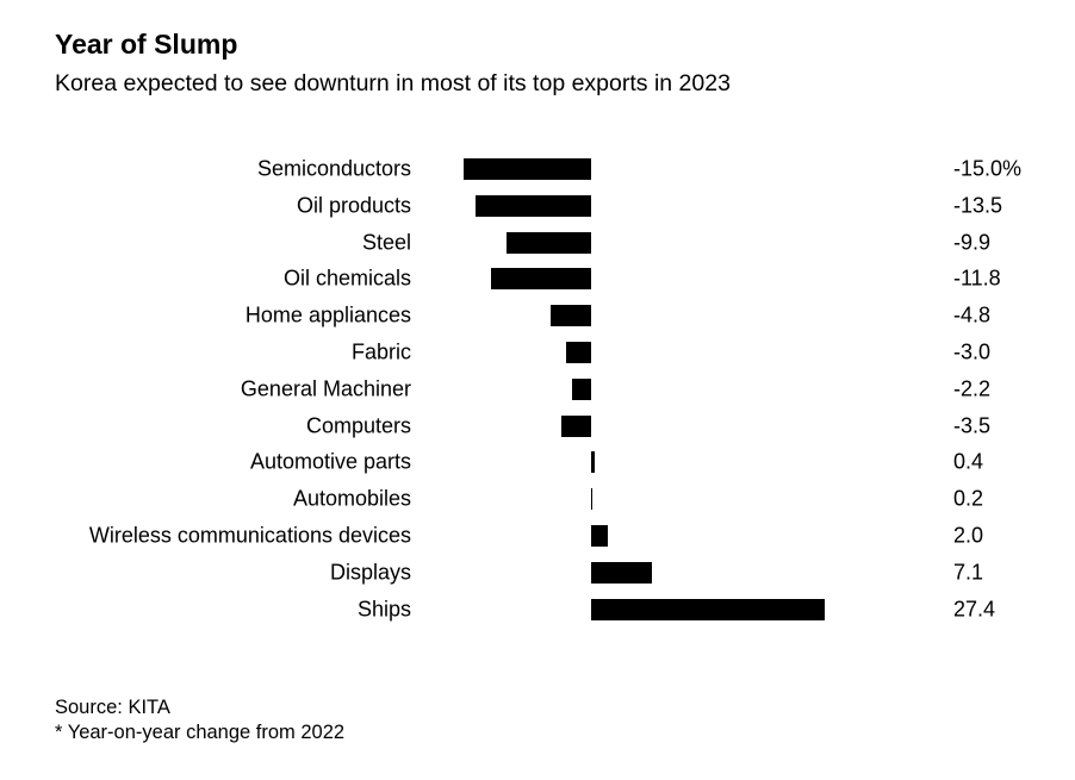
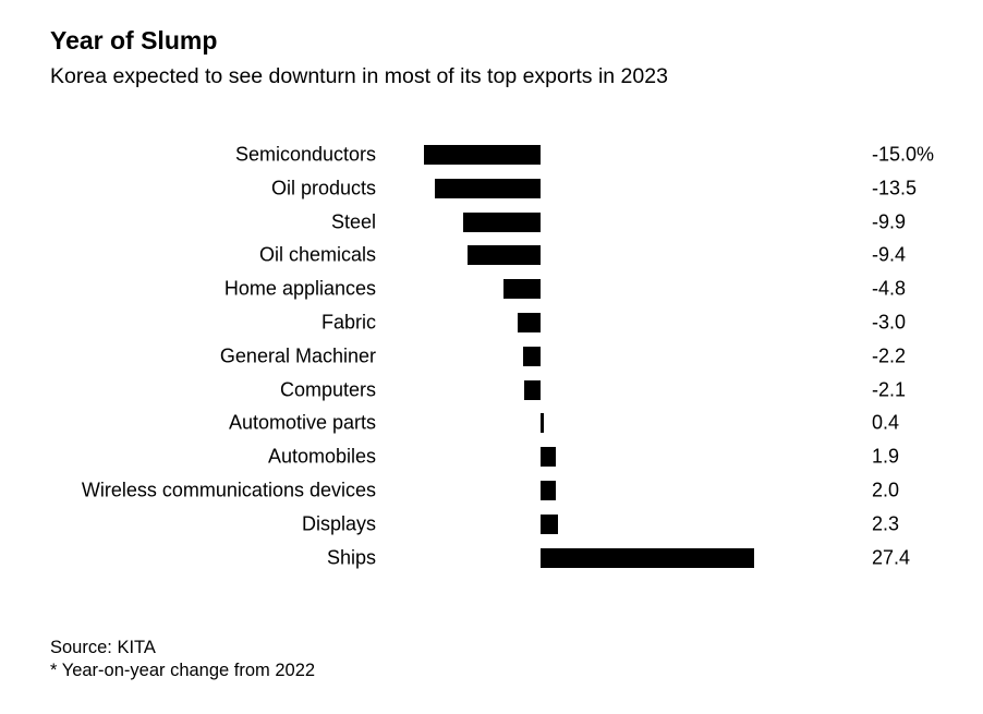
Oil chemicals: -11.8 -> -9.4
Computers: -3.5 -> -2.1
Automobiles: 0.2 -> 1.9
Displays: 7.1 -> 2.3
